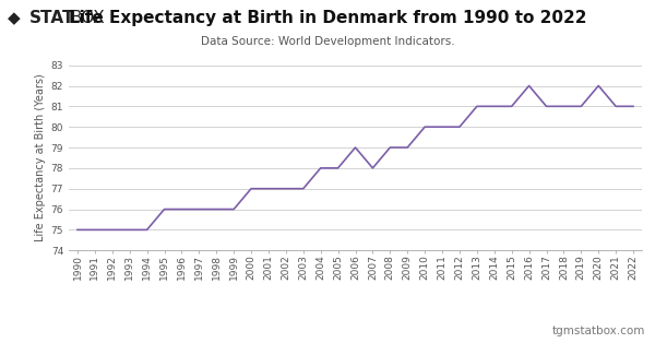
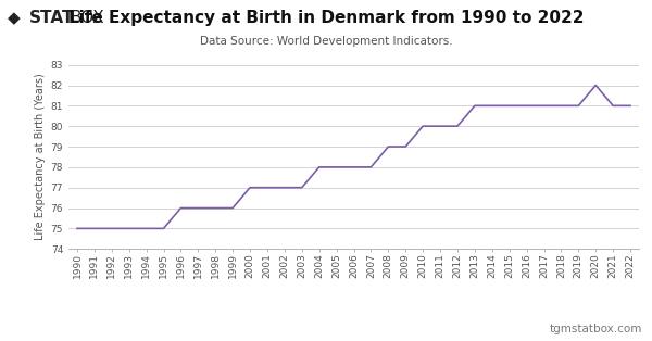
1995: 76 -> 75
2006: 79 -> 78
2016: 82 -> 81
